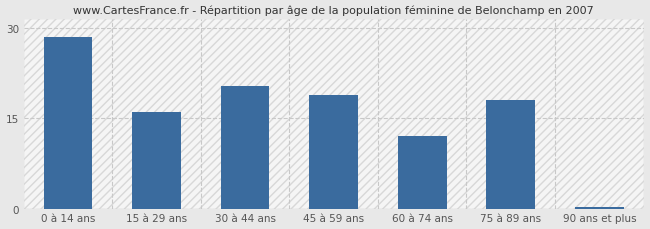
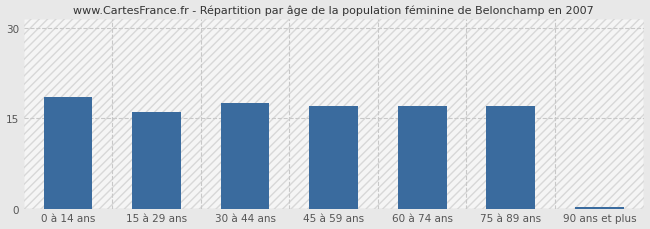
0 à 14 ans: 28.4 -> 18.5
30 à 44 ans: 20.4 -> 17.5
45 à 59 ans: 18.8 -> 17.0
60 à 74 ans: 12.0 -> 17.0
75 à 89 ans: 18.0 -> 17.0
